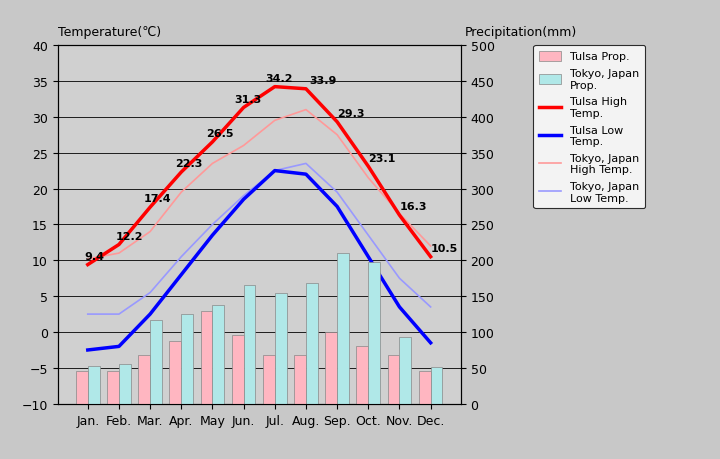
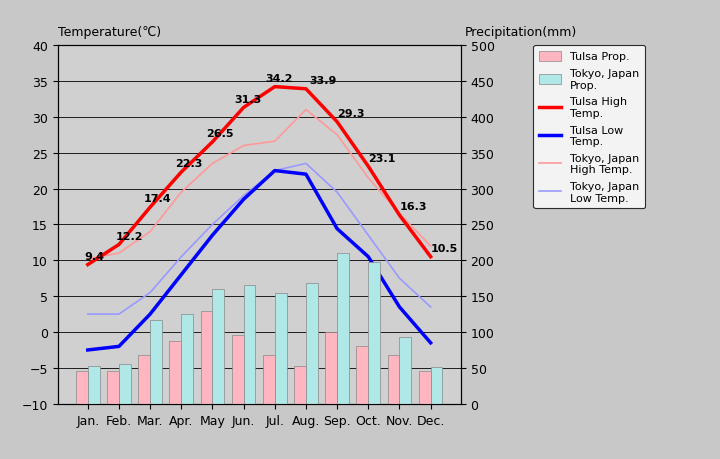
Tokyo, Japan Prop./May: 138 -> 160
Tokyo, Japan High Temp./Jul.: 29.5 -> 26.6
Tulsa Prop./Aug.: 68 -> 52
Tulsa Low Temp./Sep.: 17.5 -> 14.4
